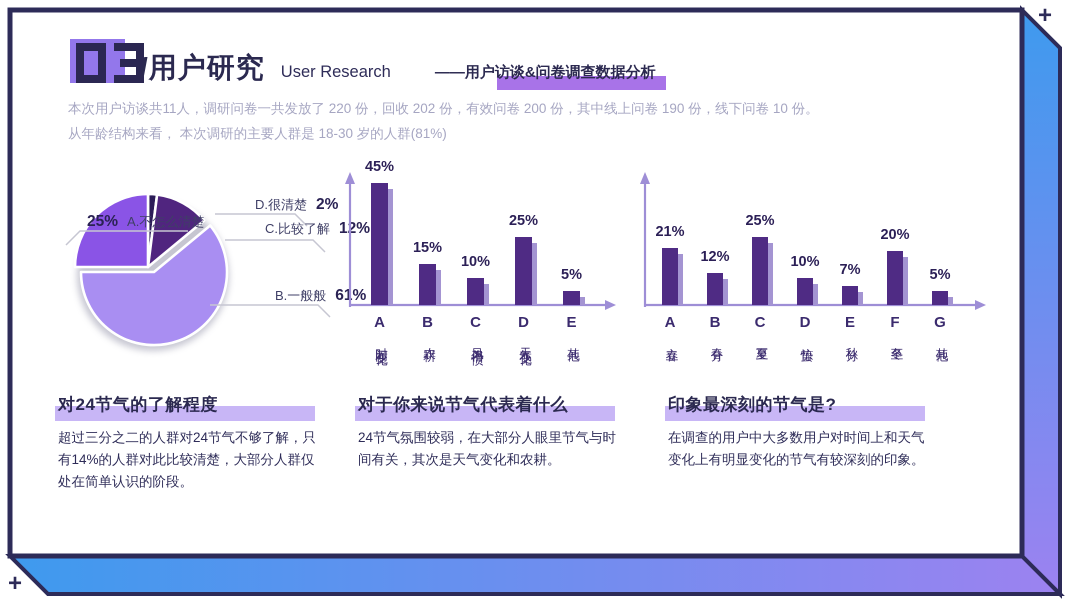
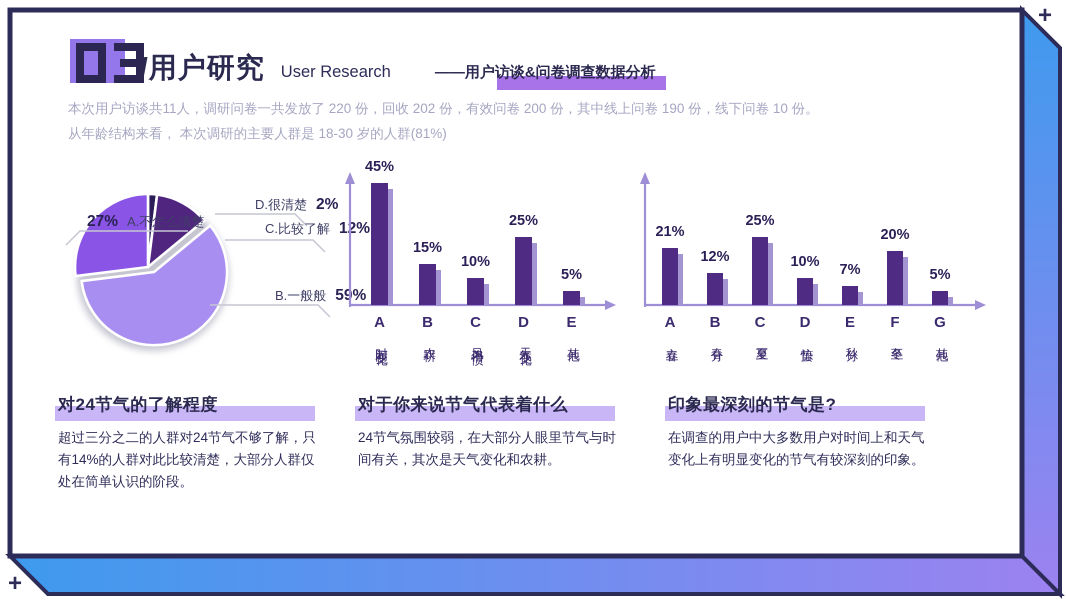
对24节气的了解程度/B.一般般: 61% -> 59%
对24节气的了解程度/A.不怎么清楚: 25% -> 27%
